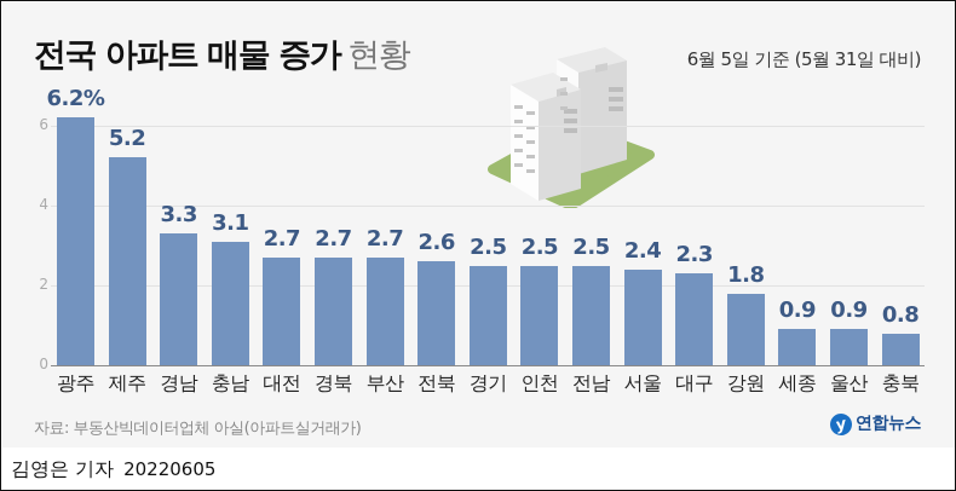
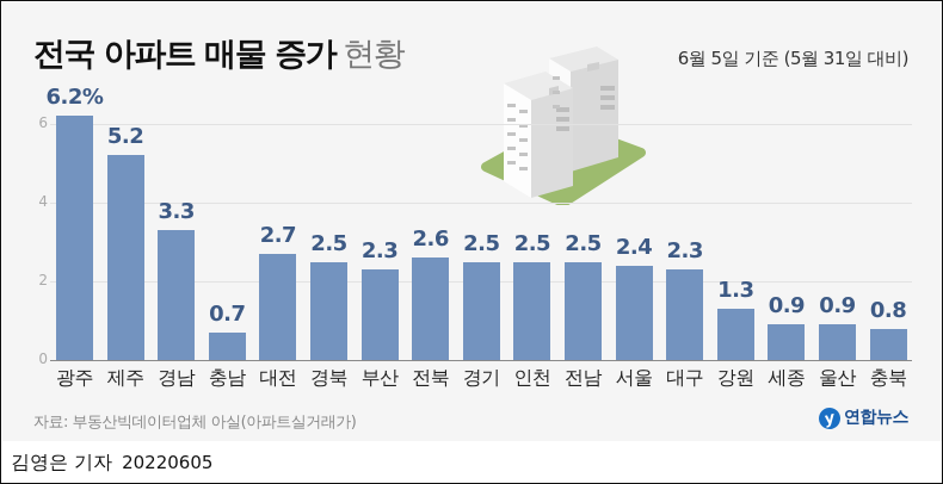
충남: 3.1 -> 0.7
경북: 2.7 -> 2.5
부산: 2.7 -> 2.3
강원: 1.8 -> 1.3
